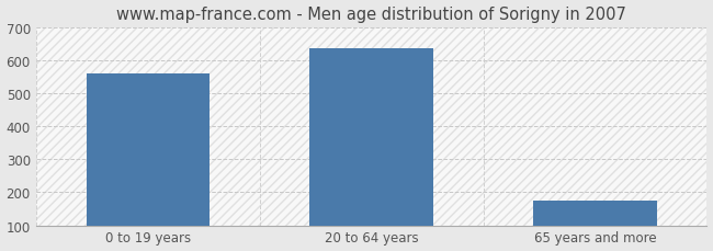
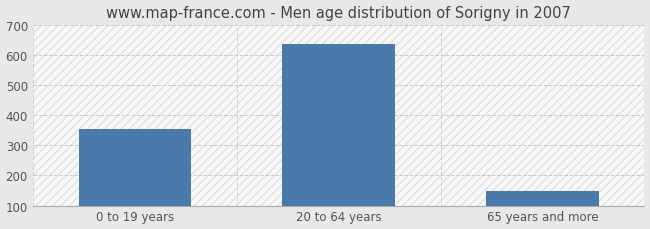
0 to 19 years: 560 -> 355
65 years and more: 175 -> 150
